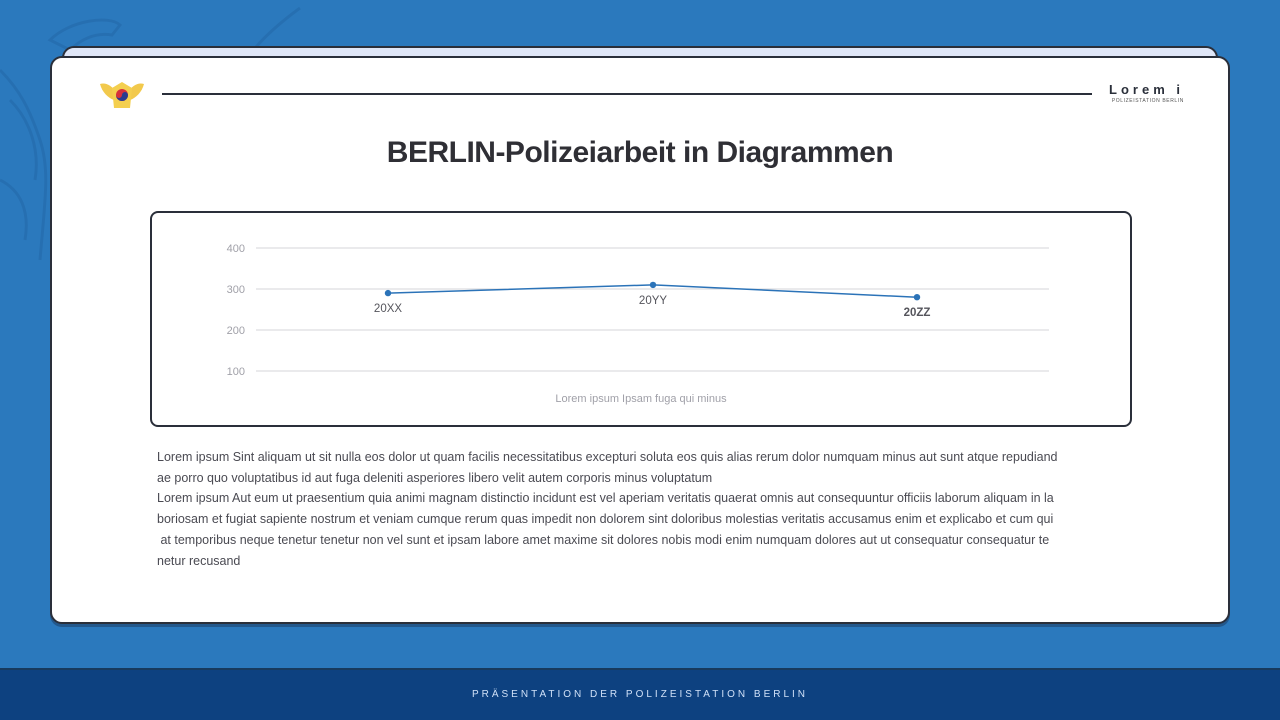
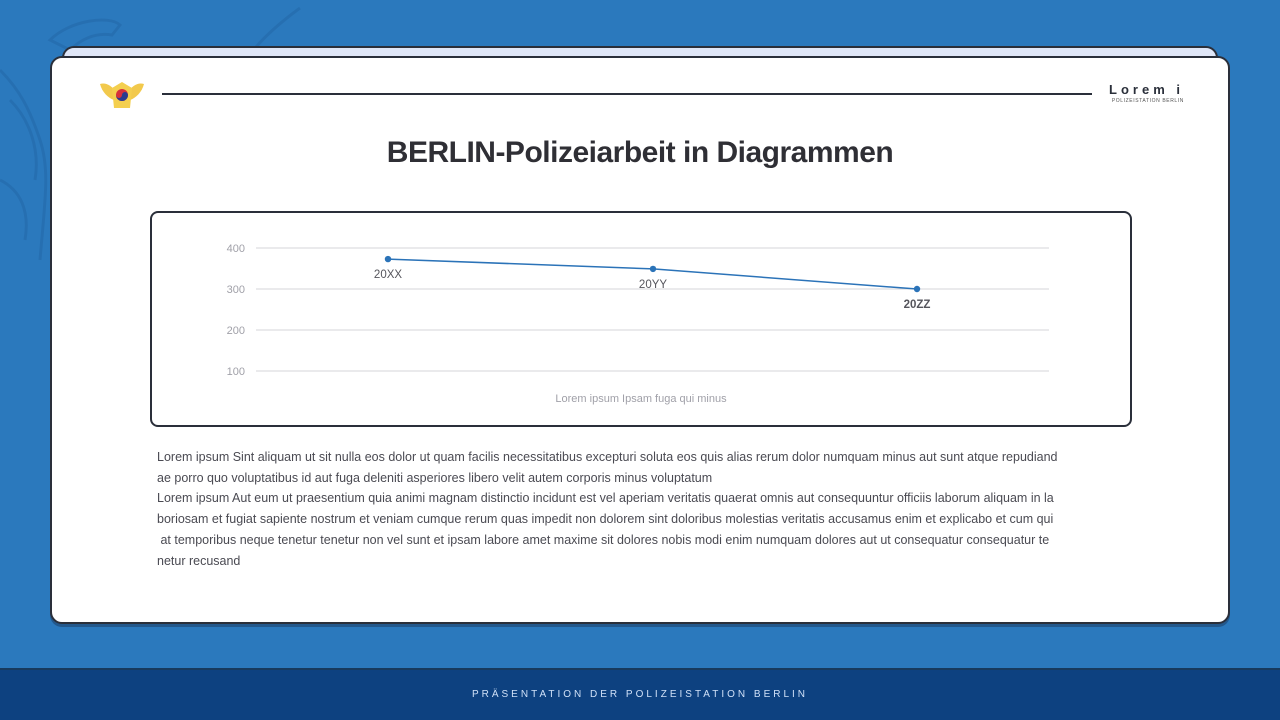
20XX: 290 -> 370
20YY: 310 -> 350
20ZZ: 280 -> 300
